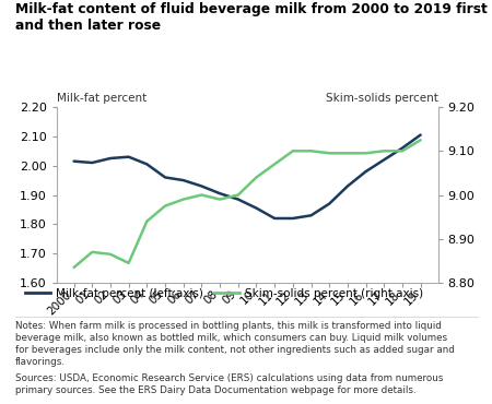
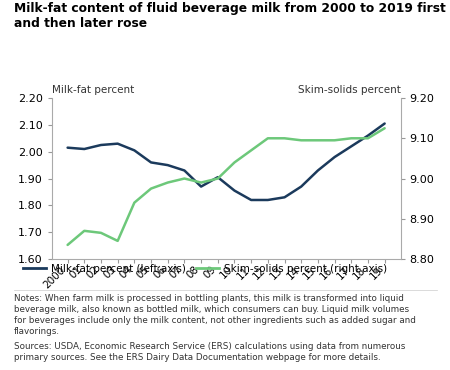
Milk-fat percent (left axis)/08: 1.905 -> 1.870
Milk-fat percent (left axis)/09: 1.885 -> 1.905
